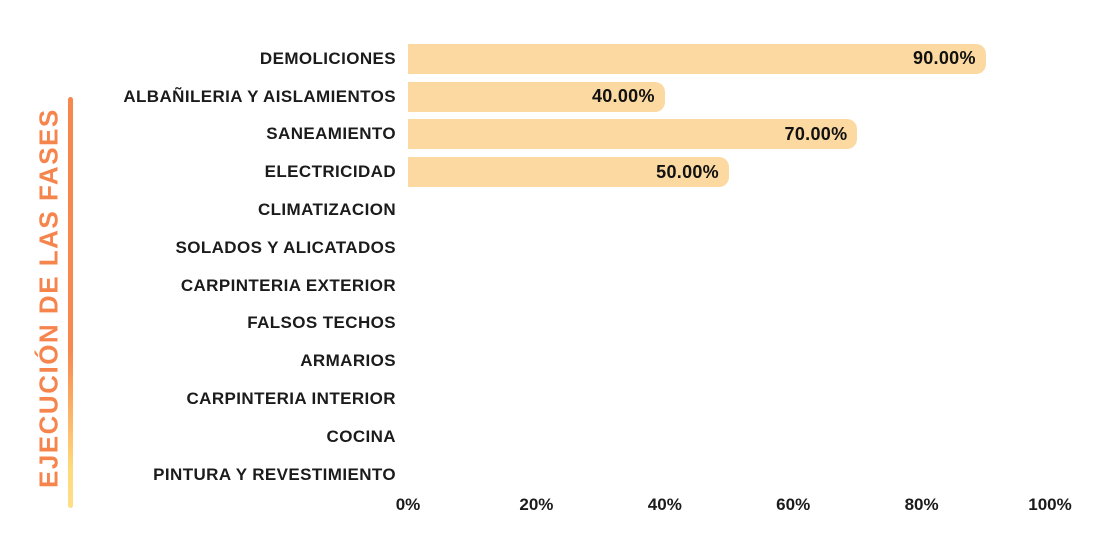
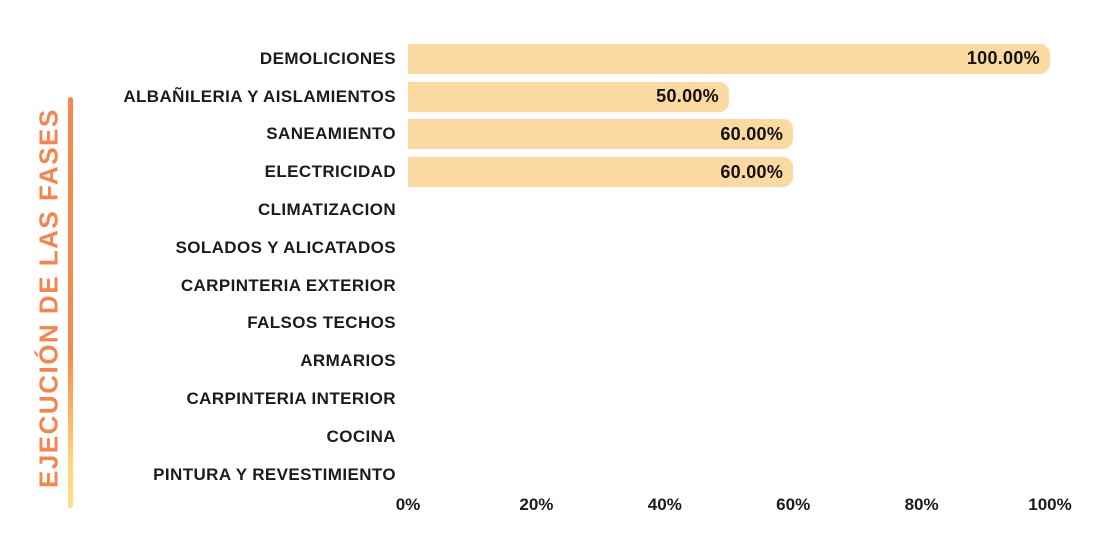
DEMOLICIONES: 90.00% -> 100.00%
ALBAÑILERIA Y AISLAMIENTOS: 40.00% -> 50.00%
SANEAMIENTO: 70.00% -> 60.00%
ELECTRICIDAD: 50.00% -> 60.00%
